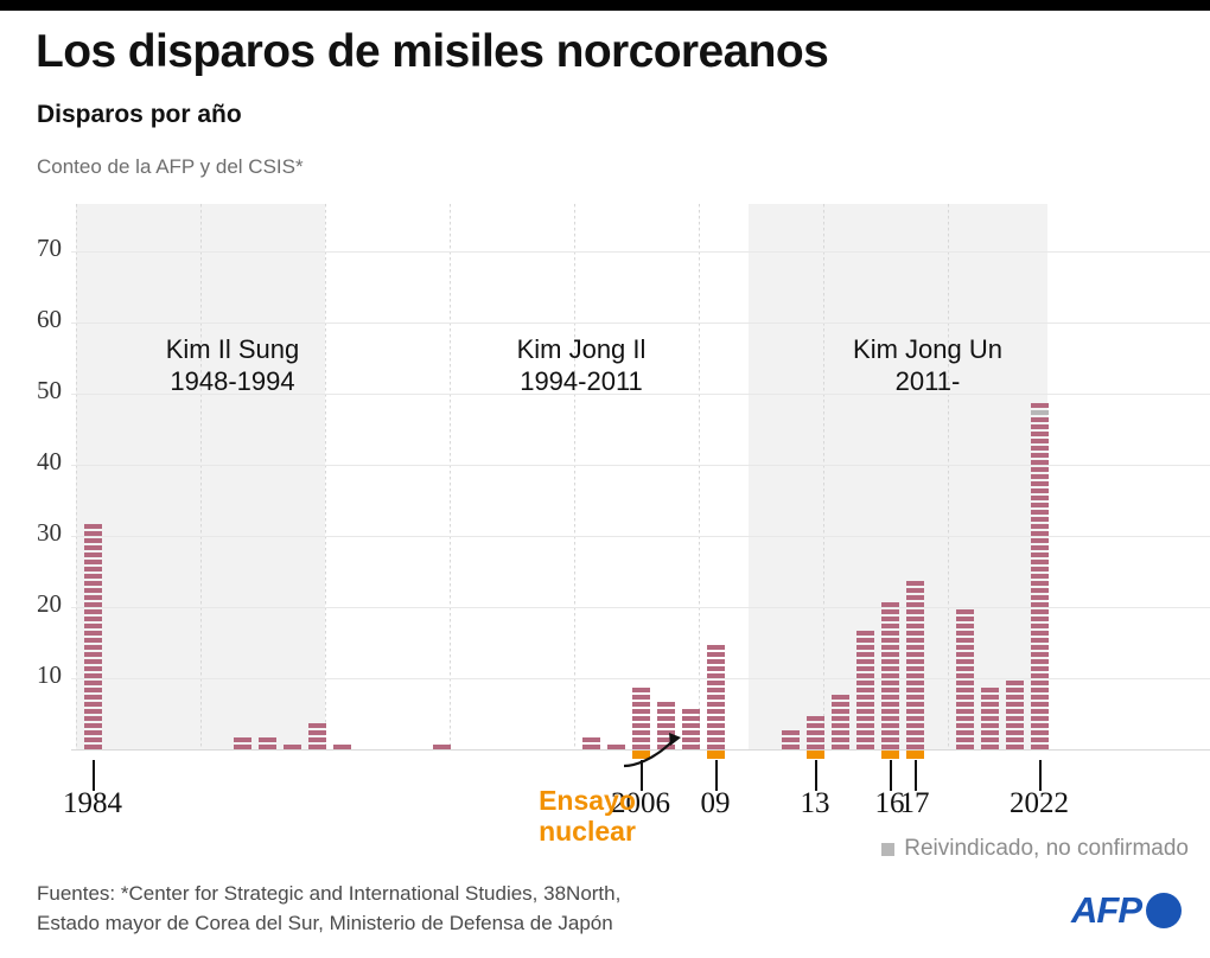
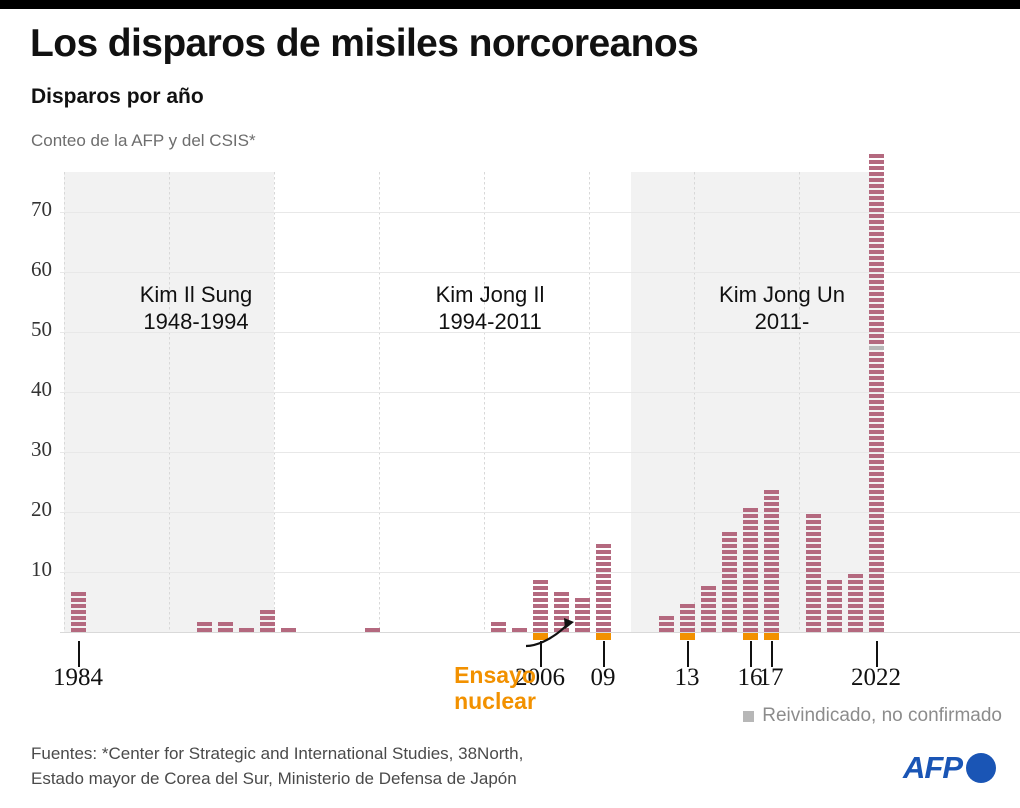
1984: 32 -> 7
2022: 49 -> 80
